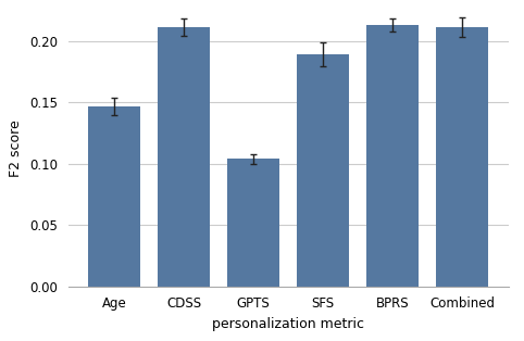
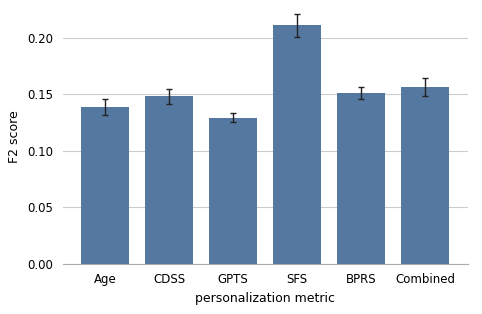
Age: 0.147 -> 0.139
CDSS: 0.211 -> 0.148
GPTS: 0.104 -> 0.129
SFS: 0.189 -> 0.211
BPRS: 0.213 -> 0.151
Combined: 0.211 -> 0.156
